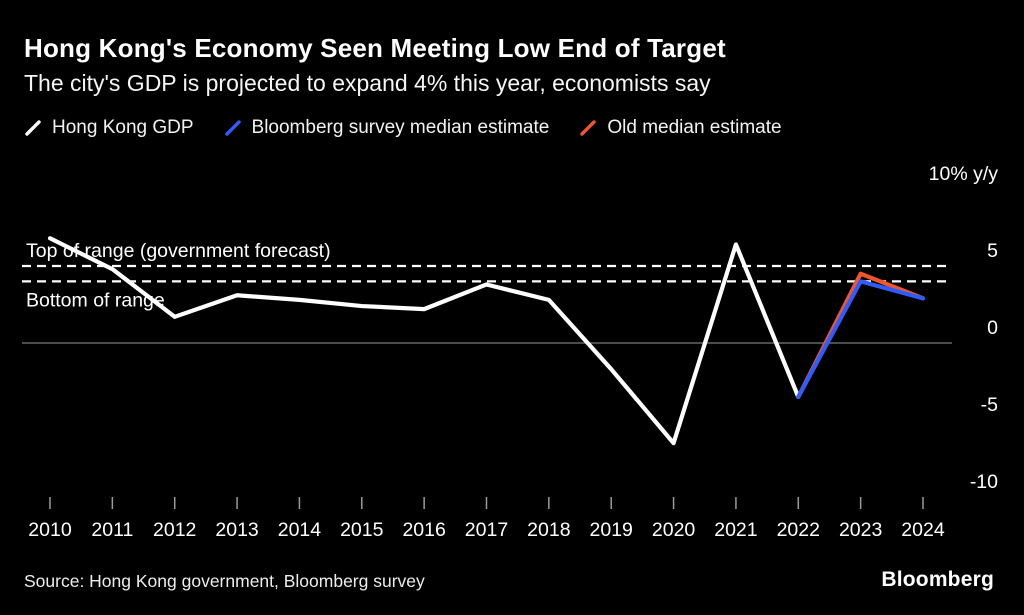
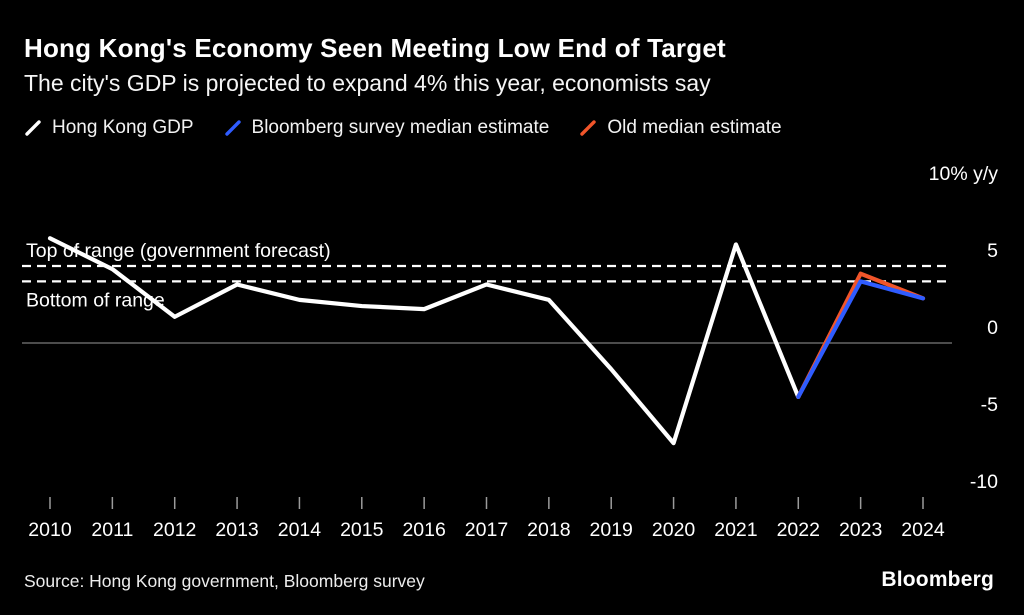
Hong Kong GDP/2013: 3.1 -> 3.8
